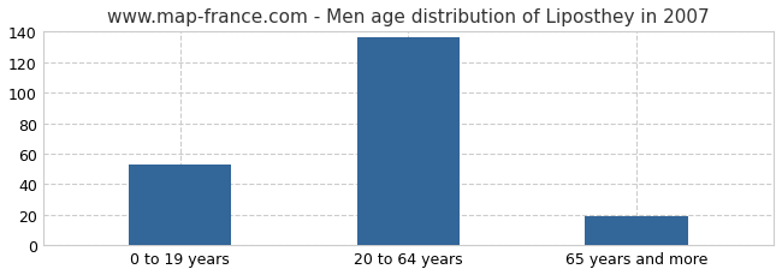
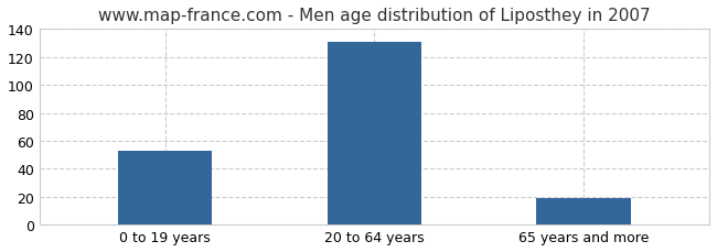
20 to 64 years: 136 -> 131
